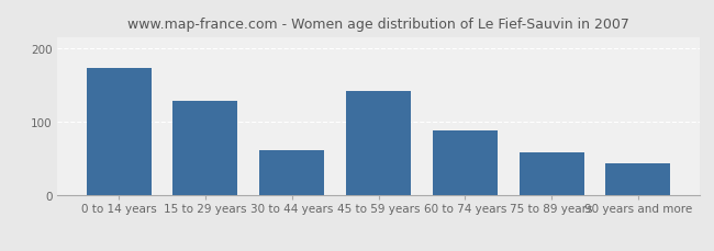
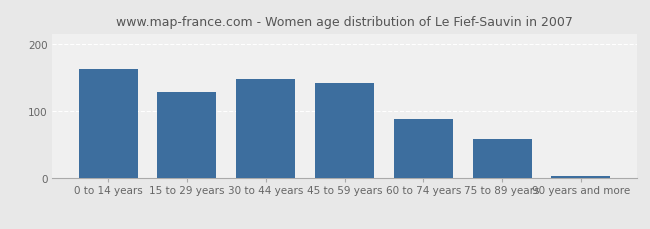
0 to 14 years: 172 -> 163
30 to 44 years: 62 -> 148
90 years and more: 44 -> 4
